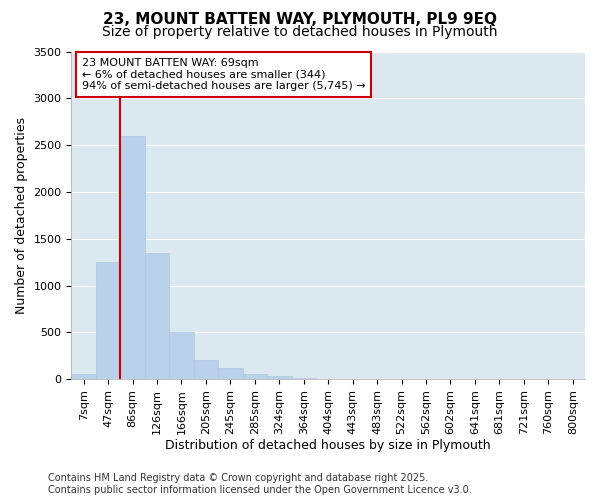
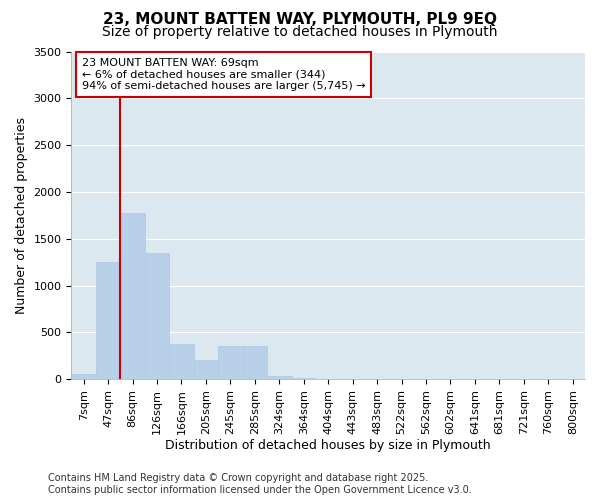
86sqm: 2600 -> 1780
166sqm: 500 -> 380
245sqm: 120 -> 360
285sqm: 60 -> 360
